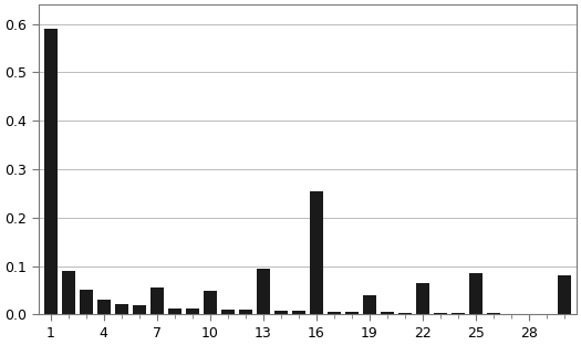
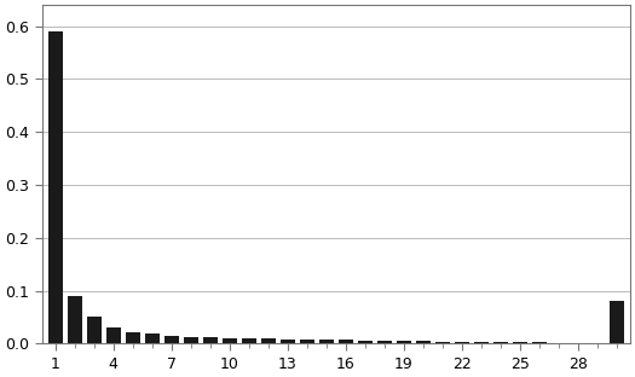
7: 0.055 -> 0.014
10: 0.050 -> 0.010
13: 0.095 -> 0.008
16: 0.255 -> 0.007
19: 0.040 -> 0.005
22: 0.065 -> 0.004
25: 0.085 -> 0.003
